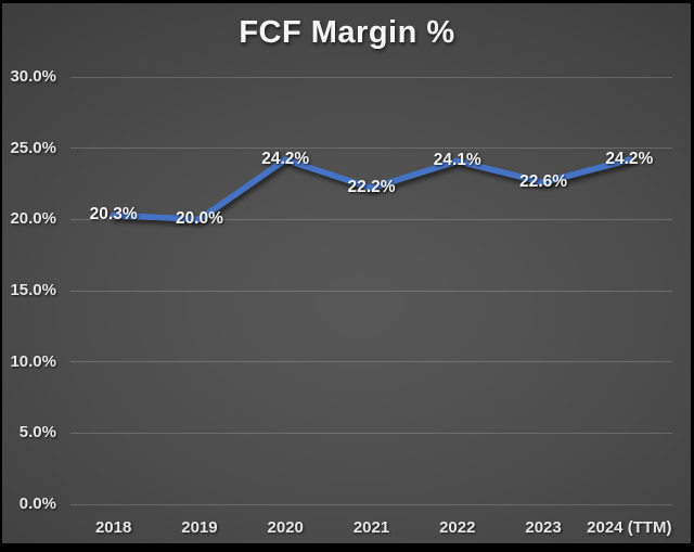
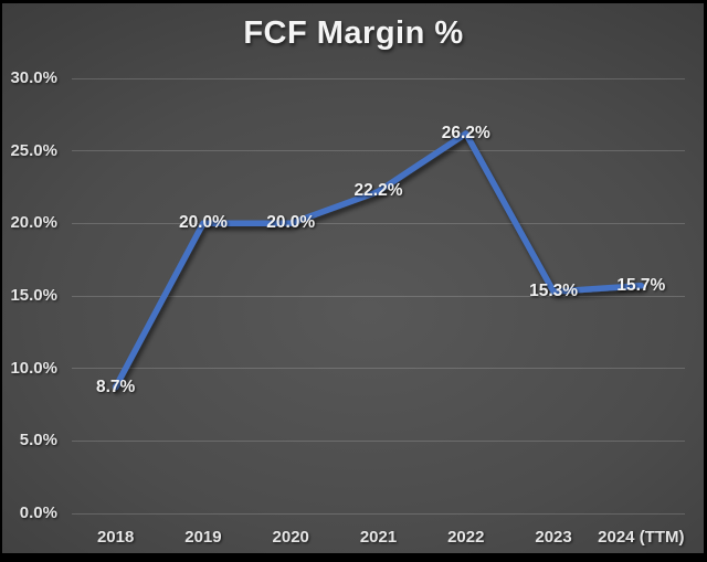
2018: 20.3% -> 8.7%
2020: 24.2% -> 20.0%
2022: 24.1% -> 26.2%
2023: 22.6% -> 15.3%
2024 (TTM): 24.2% -> 15.7%
